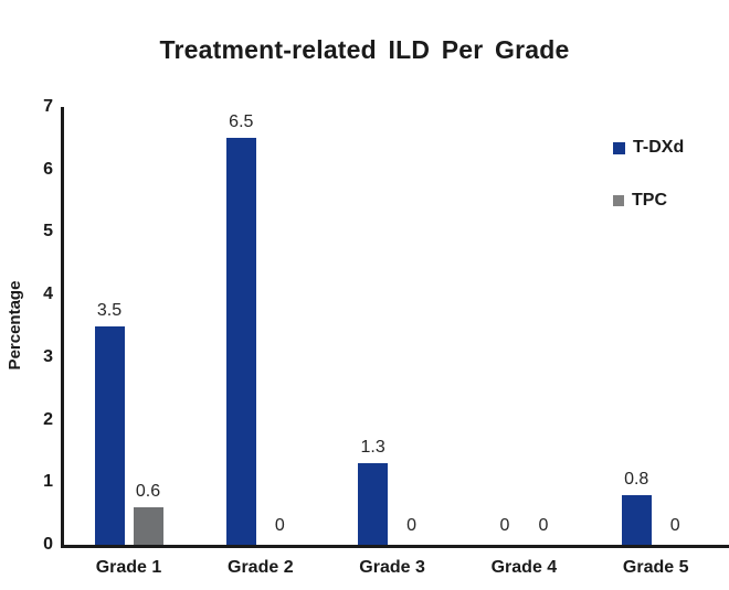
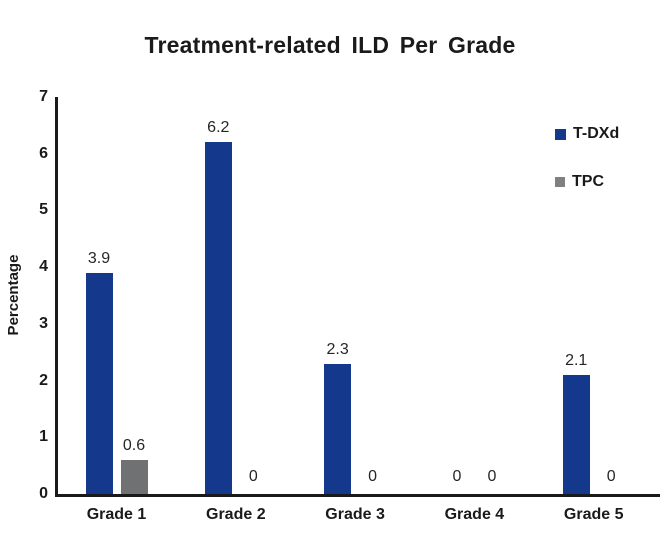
T-DXd/Grade 1: 3.5 -> 3.9
T-DXd/Grade 2: 6.5 -> 6.2
T-DXd/Grade 3: 1.3 -> 2.3
T-DXd/Grade 5: 0.8 -> 2.1
